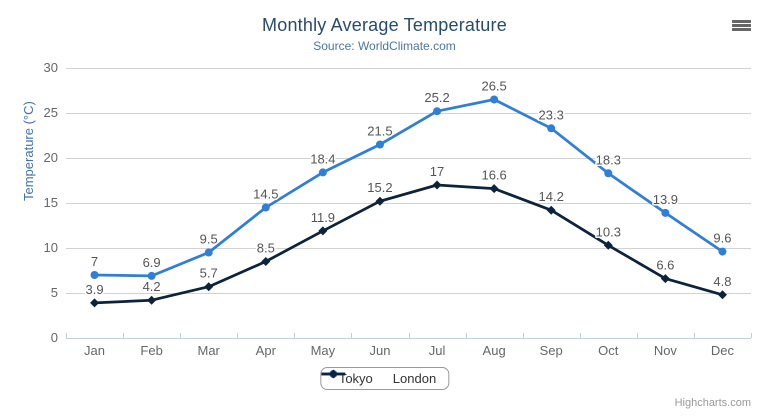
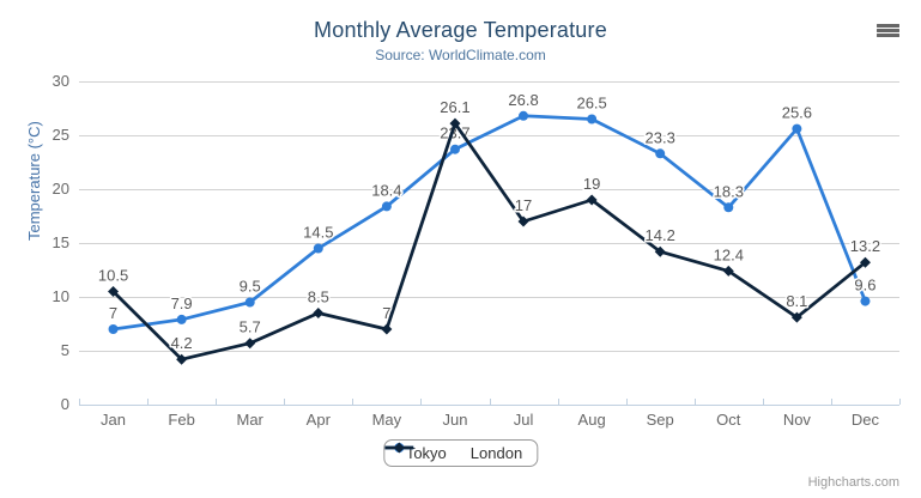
London/Jan: 3.9 -> 10.5
Tokyo/Feb: 6.9 -> 7.9
London/May: 11.9 -> 7
Tokyo/Jun: 21.5 -> 23.7
London/Jun: 15.2 -> 26.1
Tokyo/Jul: 25.2 -> 26.8
London/Aug: 16.6 -> 19
London/Oct: 10.3 -> 12.4
Tokyo/Nov: 13.9 -> 25.6
London/Nov: 6.6 -> 8.1
London/Dec: 4.8 -> 13.2
